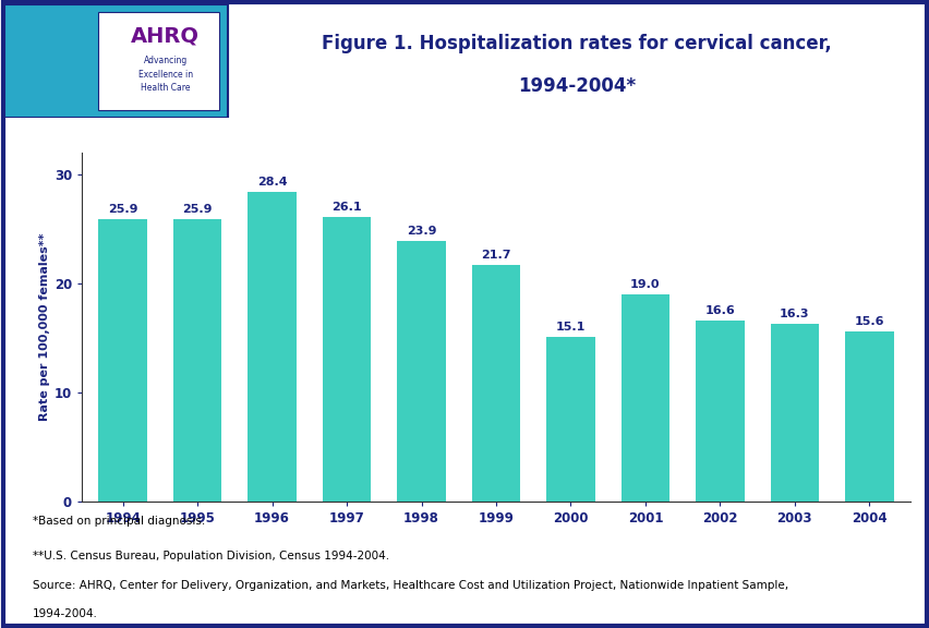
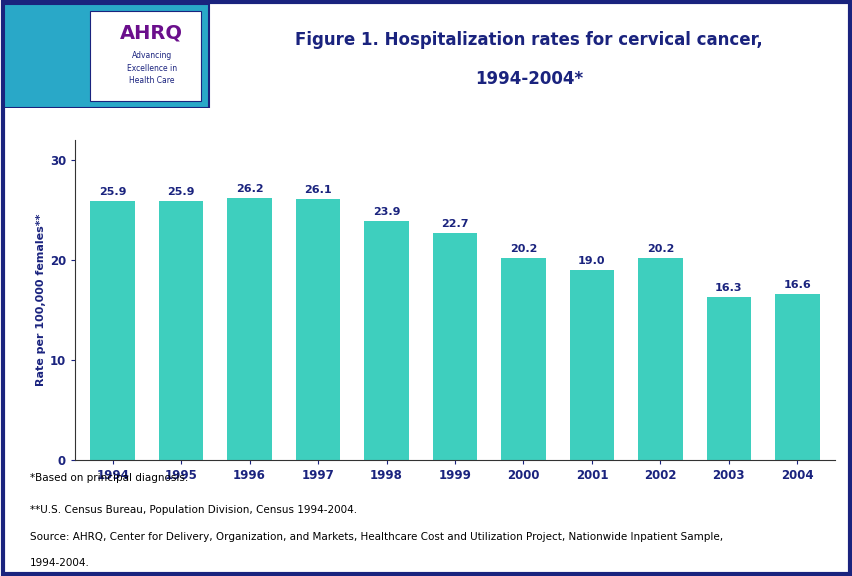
1996: 28.4 -> 26.2
1999: 21.7 -> 22.7
2000: 15.1 -> 20.2
2002: 16.6 -> 20.2
2004: 15.6 -> 16.6
